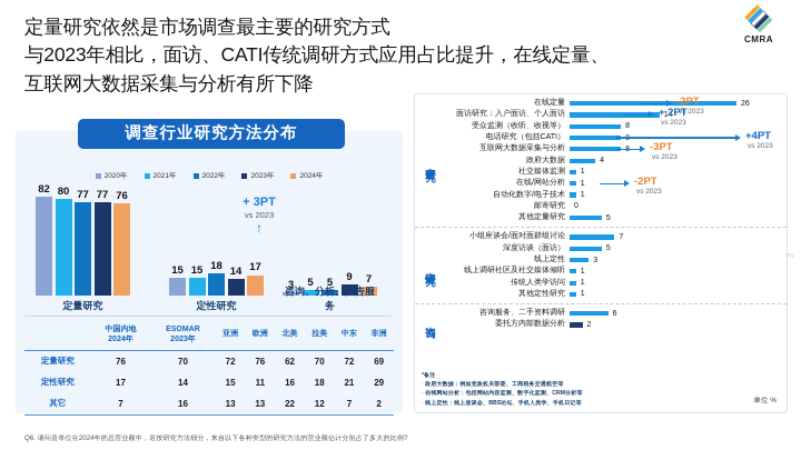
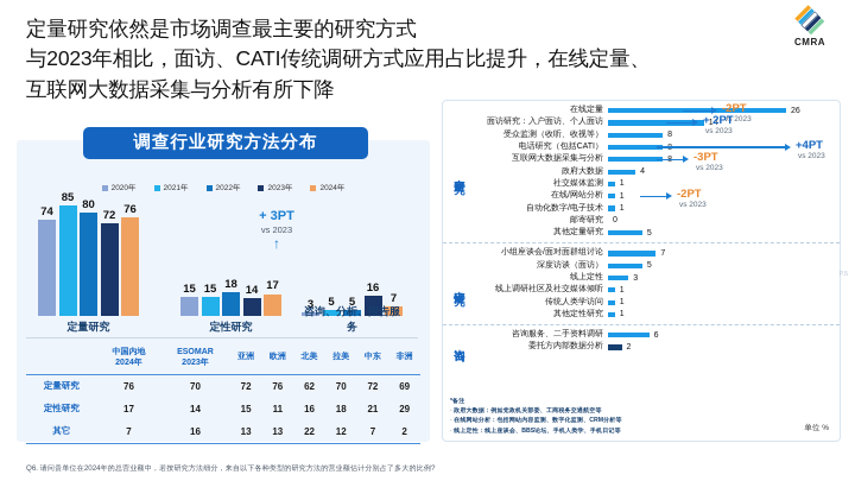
2020年/定量研究: 82 -> 74
2021年/定量研究: 80 -> 85
2022年/定量研究: 77 -> 80
2023年/定量研究: 77 -> 72
2023年/咨询、分析、报告服务: 9 -> 16
